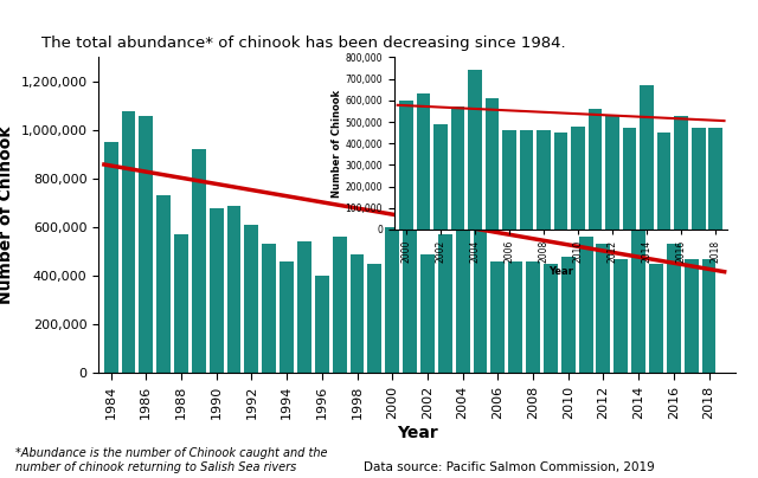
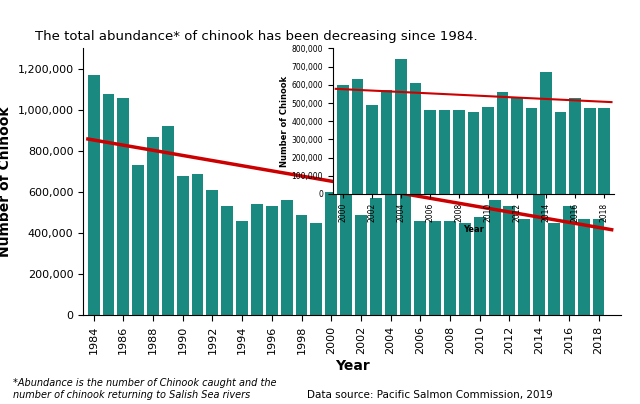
1984: 950,000 -> 1,170,000
1988: 570,000 -> 870,000
1996: 400,000 -> 530,000
